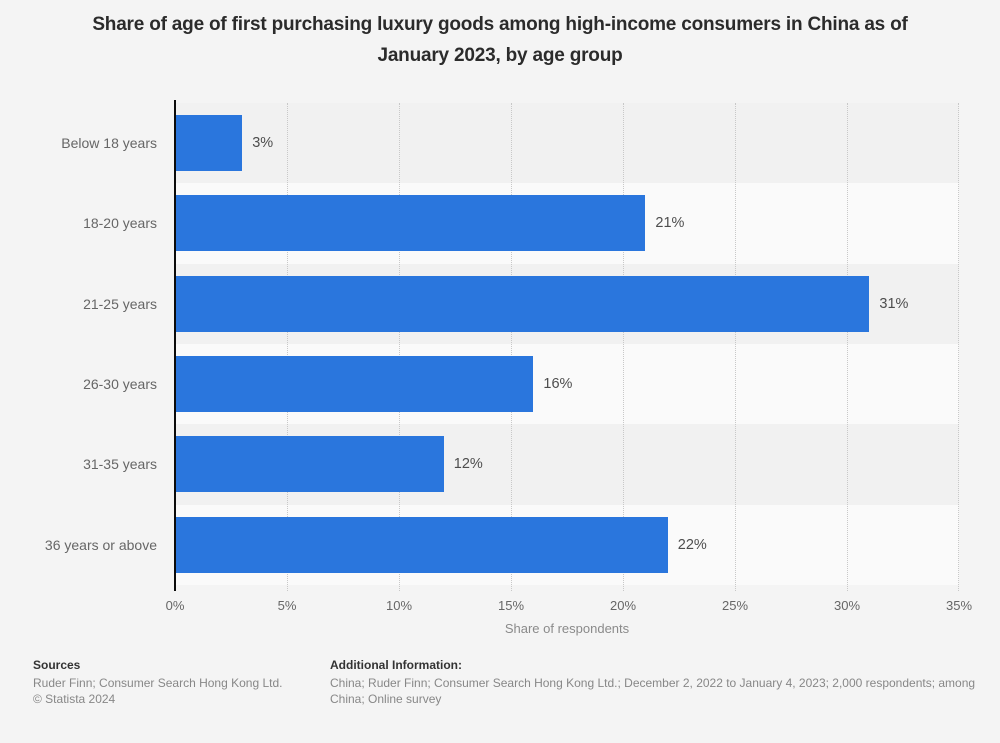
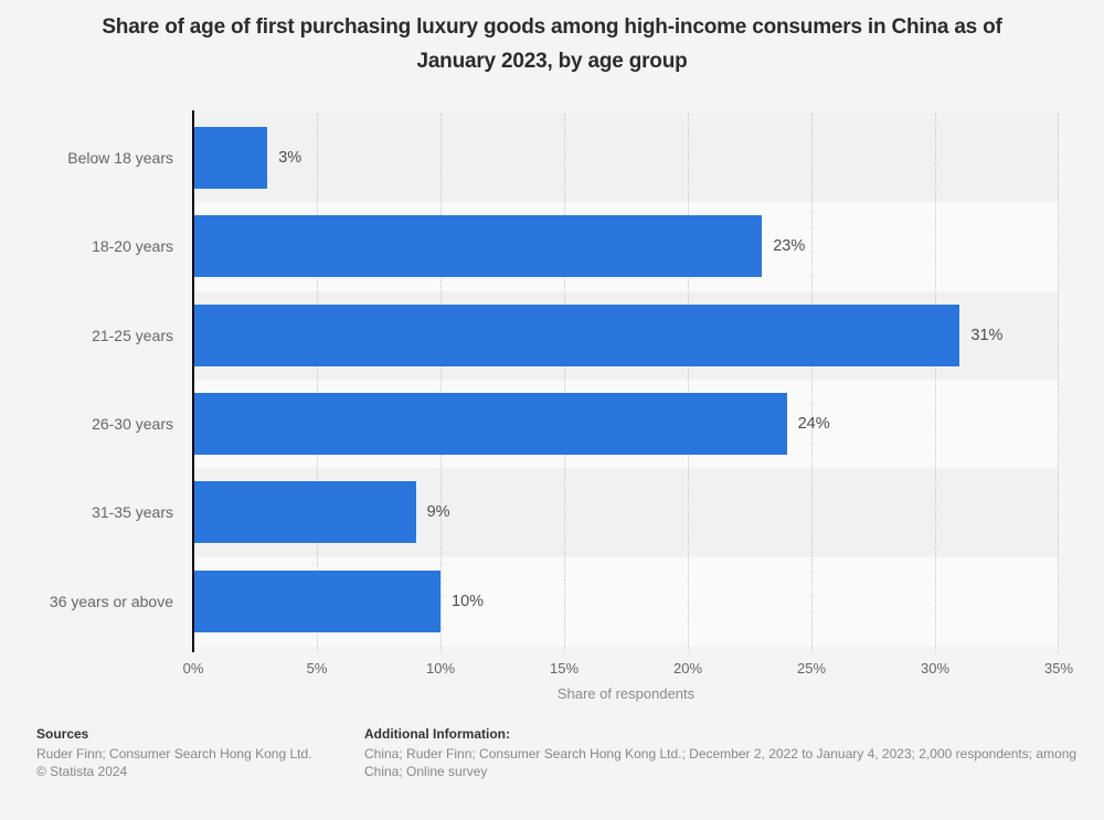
18-20 years: 21% -> 23%
26-30 years: 16% -> 24%
31-35 years: 12% -> 9%
36 years or above: 22% -> 10%
